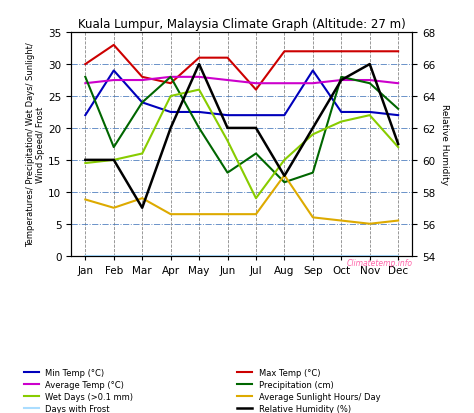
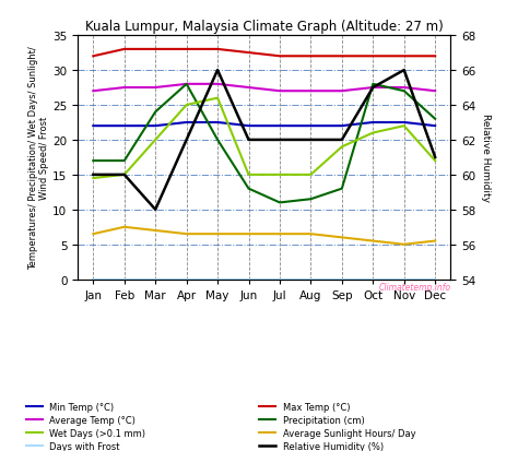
Max Temp (°C)/Jan: 30.0 -> 32.0
Precipitation (cm)/Jan: 28.0 -> 17.0
Average Sunlight Hours/ Day/Jan: 8.8 -> 6.5
Min Temp (°C)/Feb: 29.0 -> 22.0
Min Temp (°C)/Mar: 24.0 -> 22.0
Max Temp (°C)/Mar: 28.0 -> 33.0
Wet Days (>0.1 mm)/Mar: 16.0 -> 20.0
Average Sunlight Hours/ Day/Mar: 9.0 -> 7.0
Relative Humidity (%)/Mar: 57 -> 58
Max Temp (°C)/Apr: 27.0 -> 33.0
Max Temp (°C)/May: 31.0 -> 33.0
Max Temp (°C)/Jun: 31.0 -> 32.5
Wet Days (>0.1 mm)/Jun: 18.0 -> 15.0
Max Temp (°C)/Jul: 26.0 -> 32.0
Precipitation (cm)/Jul: 16.0 -> 11.0
Wet Days (>0.1 mm)/Jul: 9.0 -> 15.0
Average Sunlight Hours/ Day/Aug: 12.6 -> 6.5
Relative Humidity (%)/Aug: 59 -> 62
Min Temp (°C)/Sep: 29.0 -> 22.0
